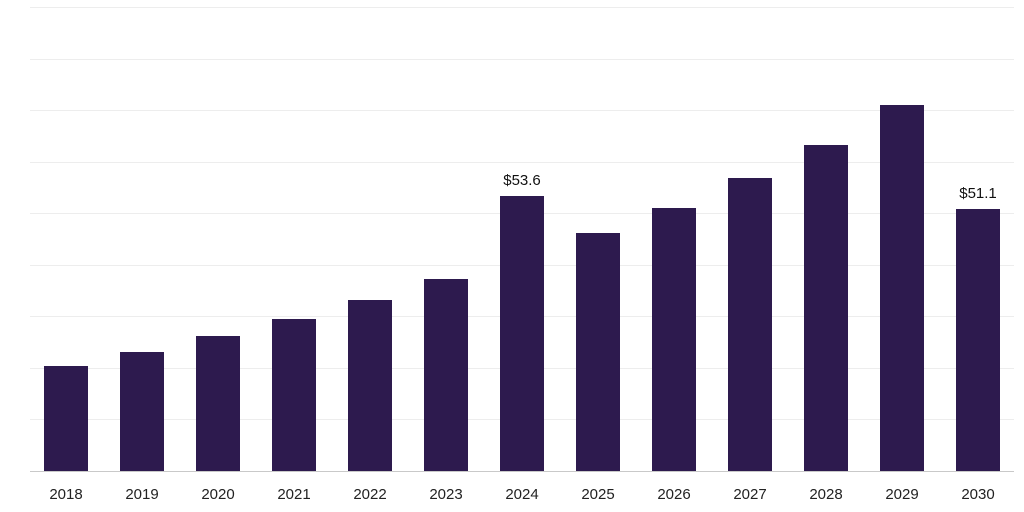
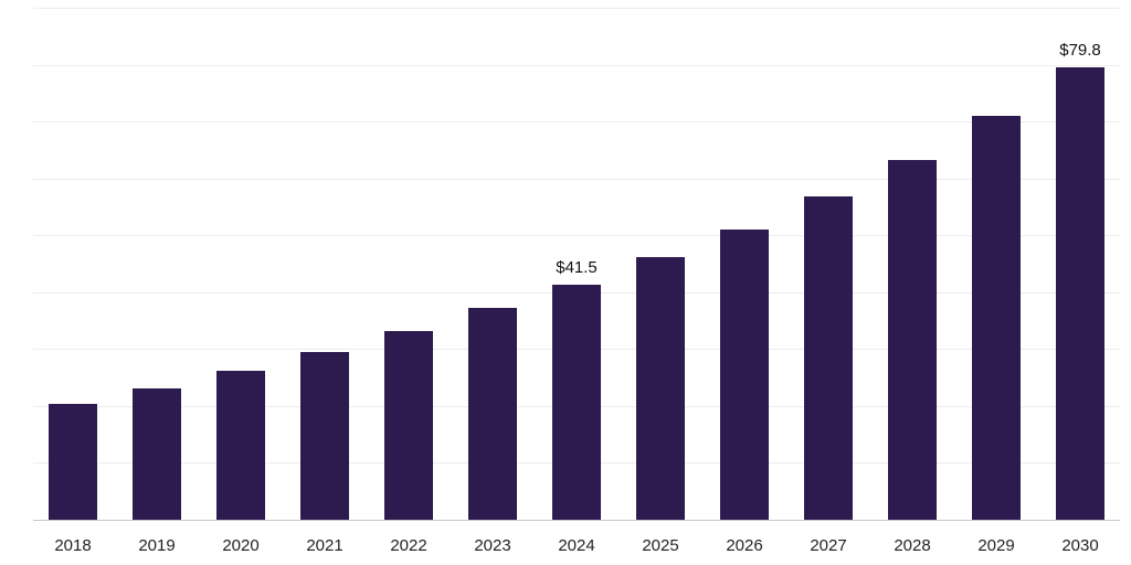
2024: $53.6 -> $41.5
2030: $51.1 -> $79.8
